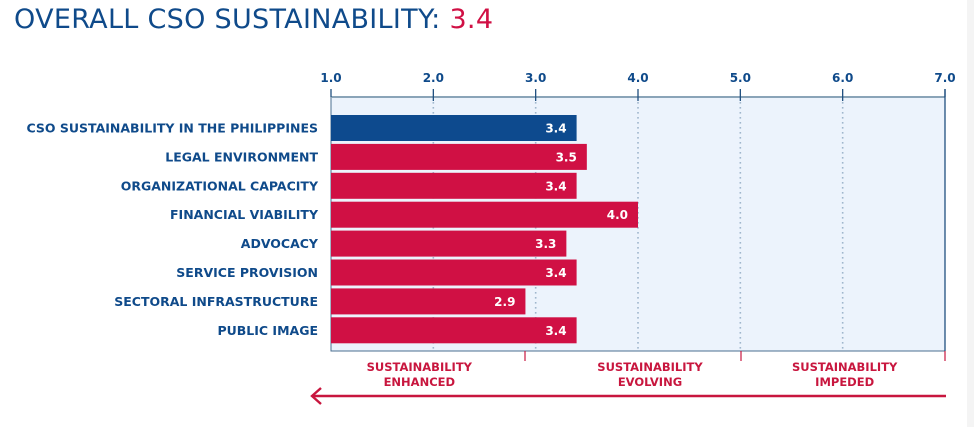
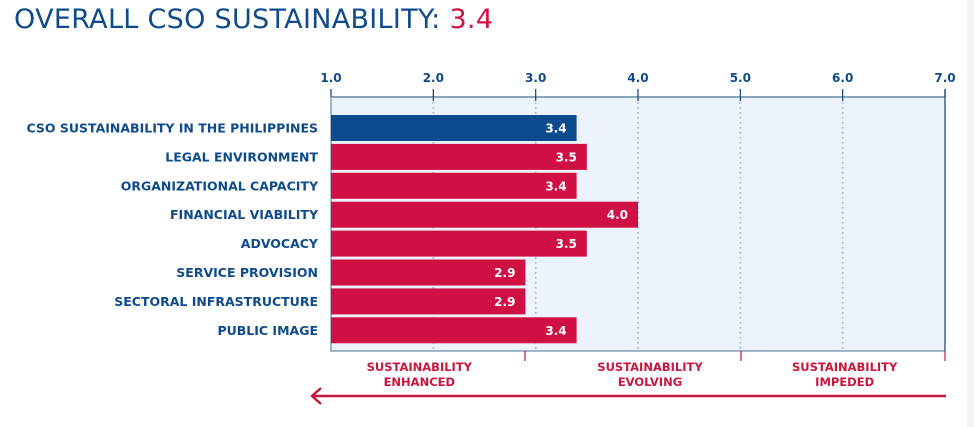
ADVOCACY: 3.3 -> 3.5
SERVICE PROVISION: 3.4 -> 2.9
